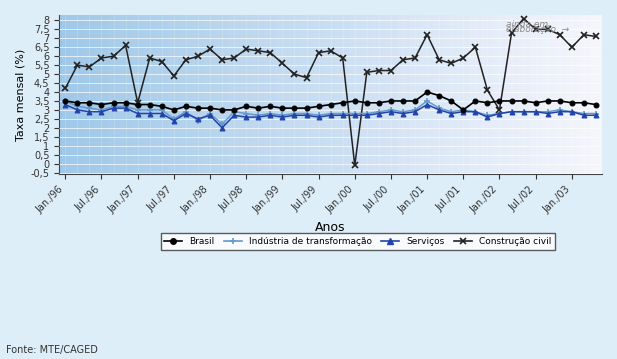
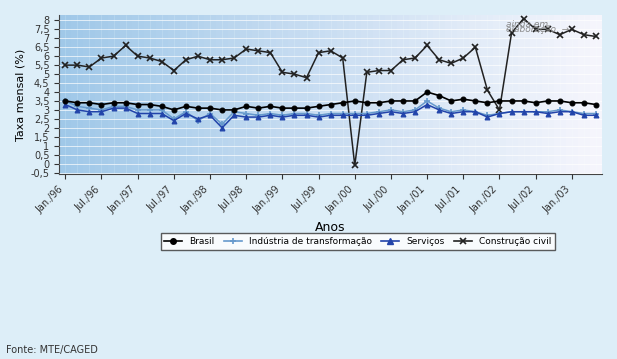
Construção civil/Jan./96: 4,2 -> 5,5
Construção civil/Jan./97: 3,4 -> 6,0
Construção civil/Jul./97: 4,9 -> 5,2
Construção civil/Jan./98: 6,4 -> 5,8
Construção civil/Jan./99: 5,6 -> 5,1
Construção civil/Jan./01: 7,2 -> 6,6
Brasil/Jul./01: 3,0 -> 3,6
Construção civil/Jan./03: 6,5 -> 7,5
